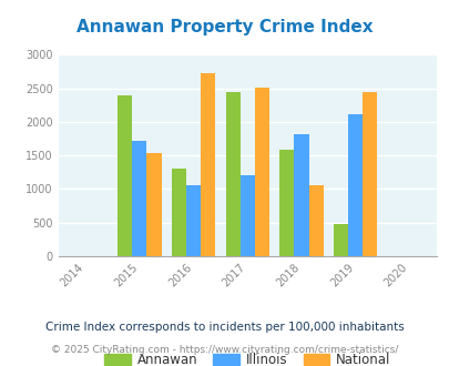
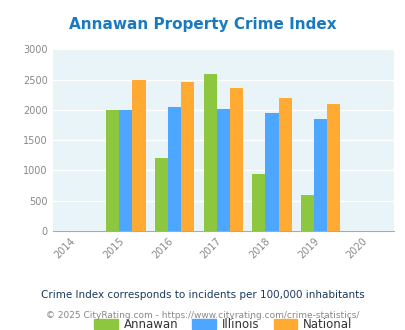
Annawan/2015: 2400 -> 2000
Illinois/2015: 1720 -> 2000
National/2015: 1540 -> 2500
Annawan/2016: 1300 -> 1200
Illinois/2016: 1060 -> 2050
National/2016: 2720 -> 2470
Annawan/2017: 2440 -> 2600
Illinois/2017: 1200 -> 2020
National/2017: 2520 -> 2360
Annawan/2018: 1580 -> 950
Illinois/2018: 1820 -> 1950
National/2018: 1060 -> 2200
Annawan/2019: 480 -> 600
Illinois/2019: 2120 -> 1850
National/2019: 2440 -> 2100
